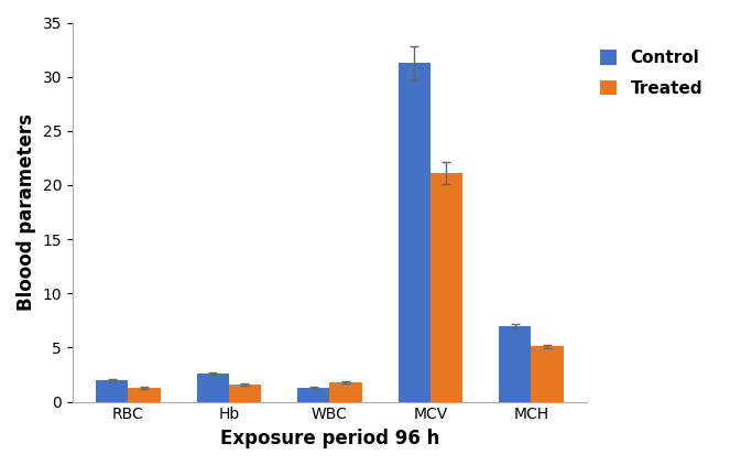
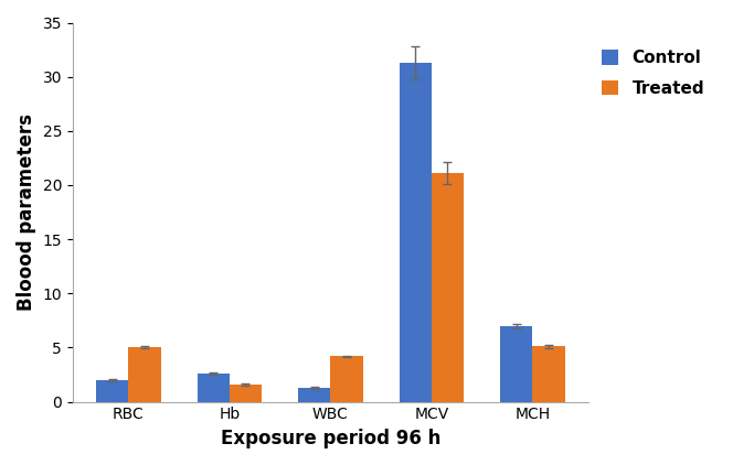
Treated/RBC: 1.3 -> 5.0
Treated/WBC: 1.8 -> 4.2
